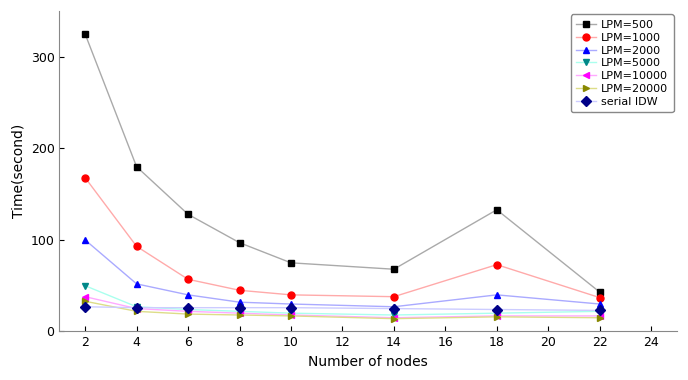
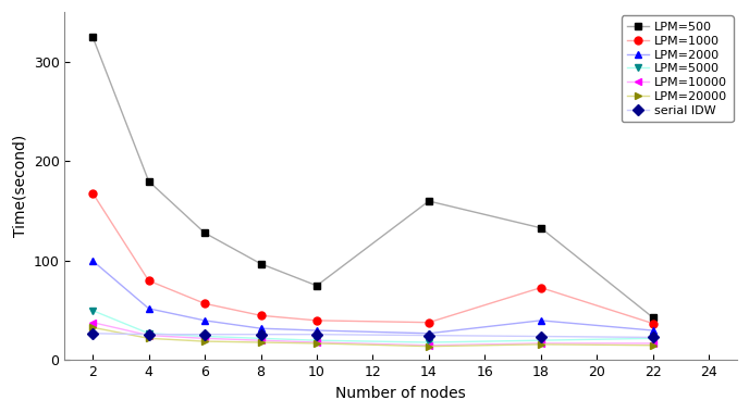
LPM=1000/4: 93 -> 80
LPM=500/14: 68 -> 160
